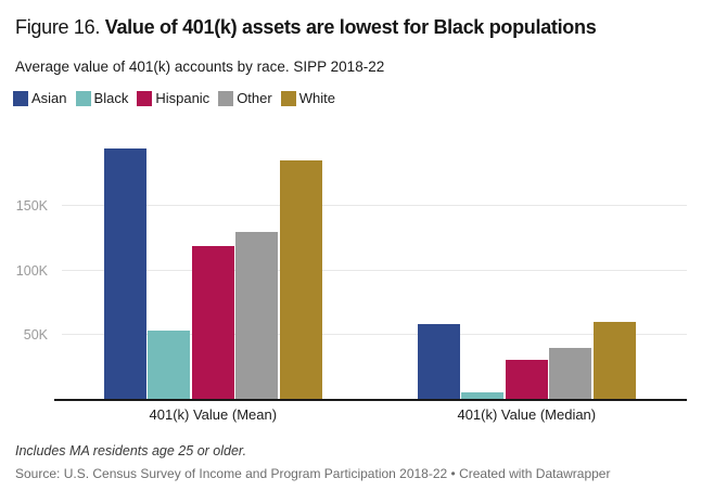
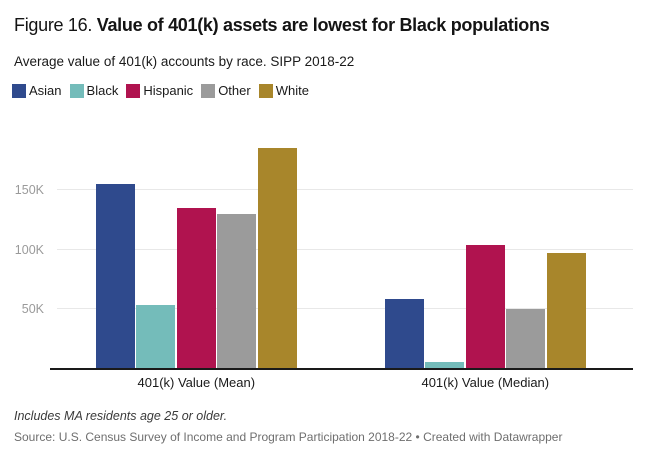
Asian/401(k) Value (Mean): 195K -> 155K
Hispanic/401(k) Value (Mean): 119K -> 135K
Hispanic/401(k) Value (Median): 30K -> 104K
Other/401(k) Value (Median): 40K -> 50K
White/401(k) Value (Median): 60K -> 97K
